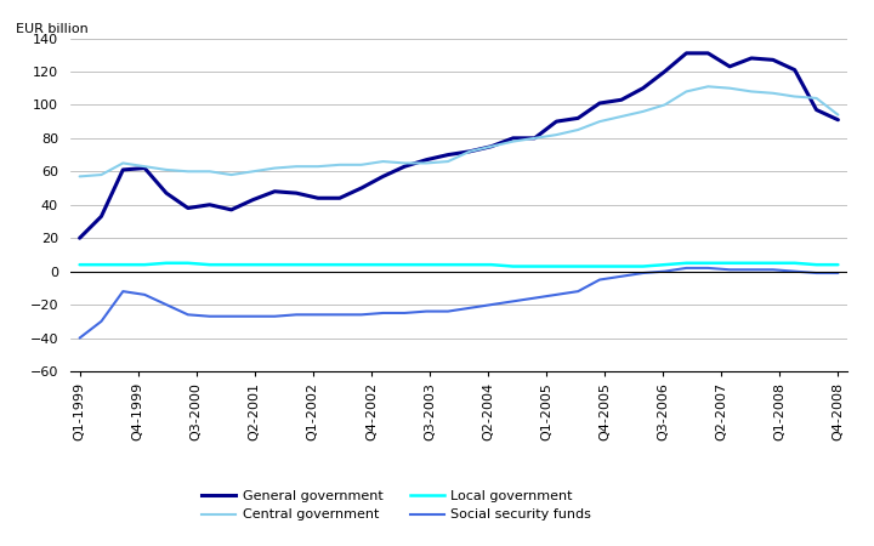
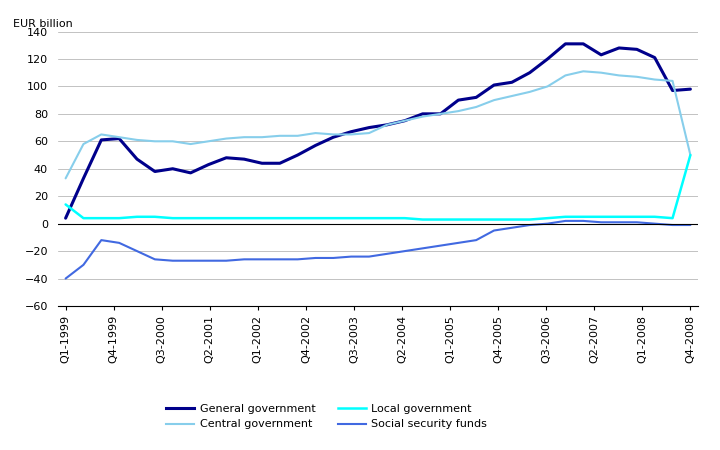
General government/Q1-1999: 20 -> 4
Central government/Q1-1999: 57 -> 33
Local government/Q1-1999: 4 -> 14
General government/Q4-2008: 91 -> 98
Central government/Q4-2008: 94 -> 50
Local government/Q4-2008: 4 -> 50
